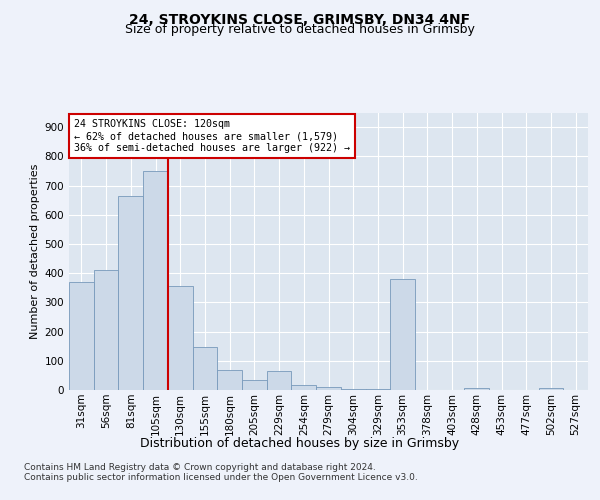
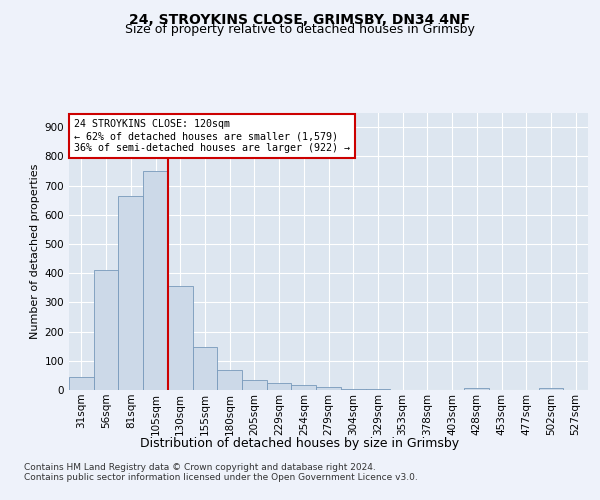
31sqm: 370 -> 45
229sqm: 65 -> 25
353sqm: 380 -> 1
